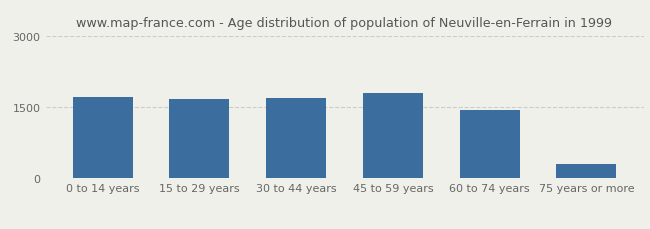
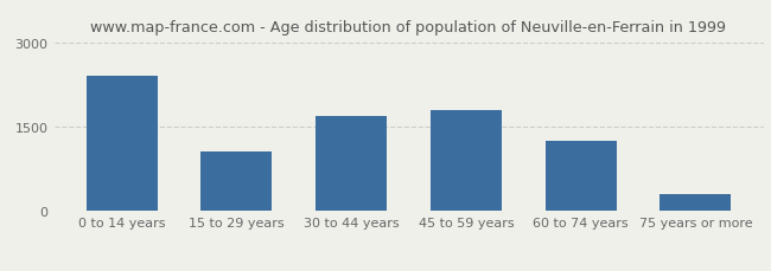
0 to 14 years: 1720 -> 2400
15 to 29 years: 1660 -> 1050
60 to 74 years: 1430 -> 1250
